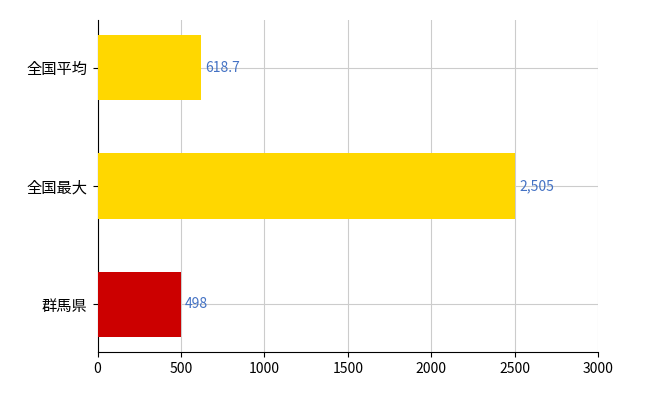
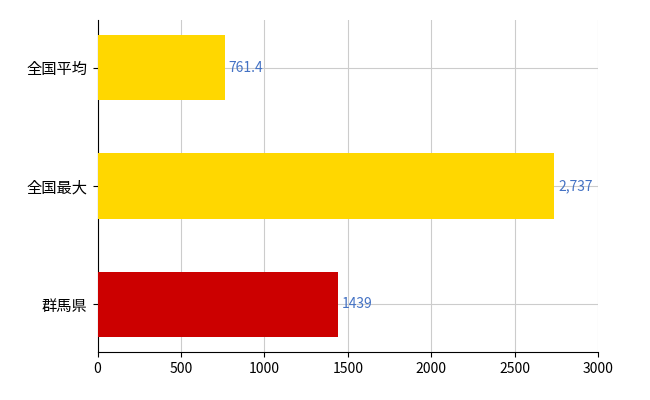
全国平均: 618.7 -> 761.4
全国最大: 2,505 -> 2,737
群馬県: 498 -> 1439
